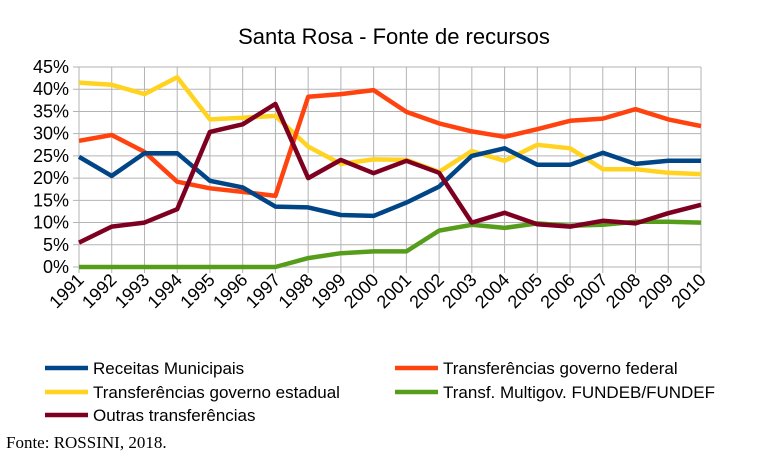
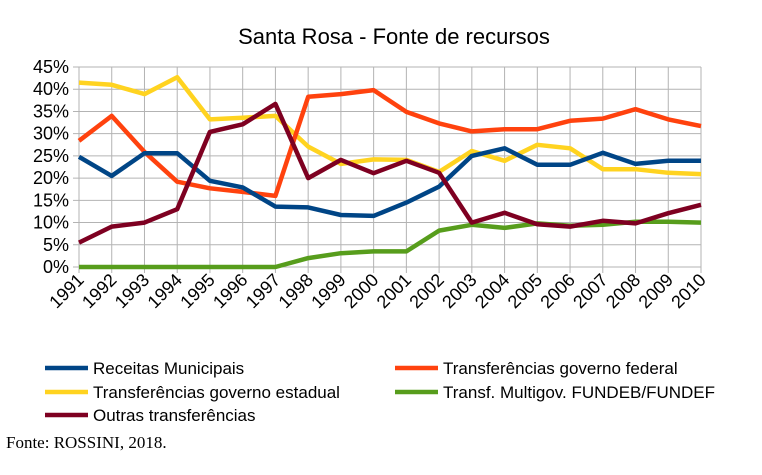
Transferências governo federal/1992: 30% -> 34%
Transferências governo federal/2004: 29% -> 31%
